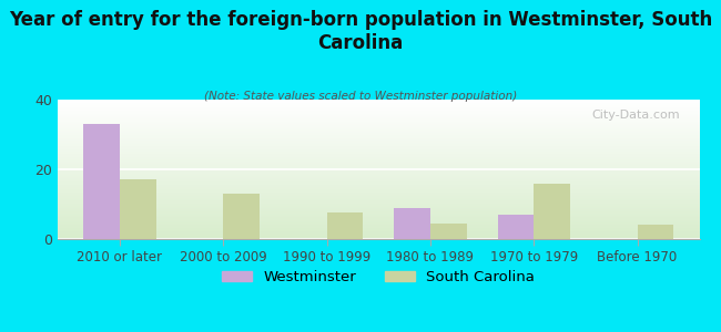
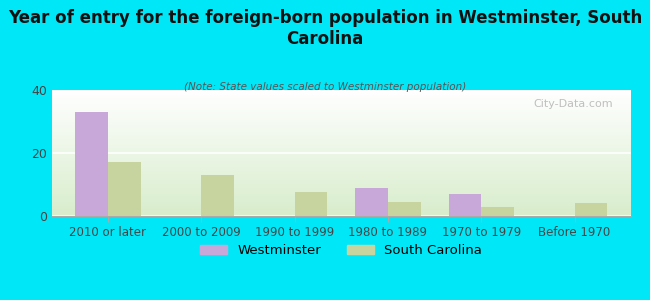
South Carolina/1970 to 1979: 16.0 -> 3.0
